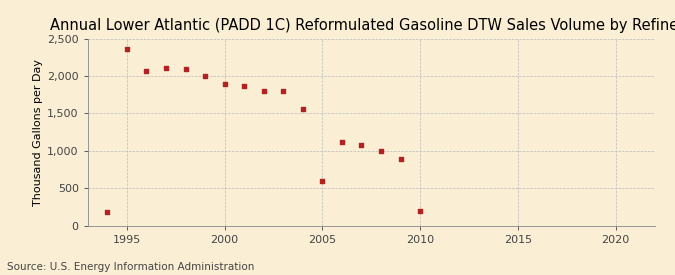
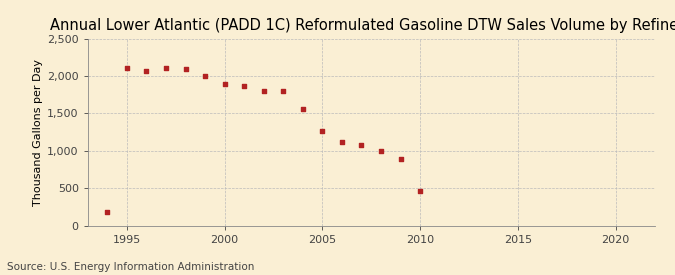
1995: 2,360 -> 2,100
2005: 600 -> 1,270
2010: 200 -> 460
